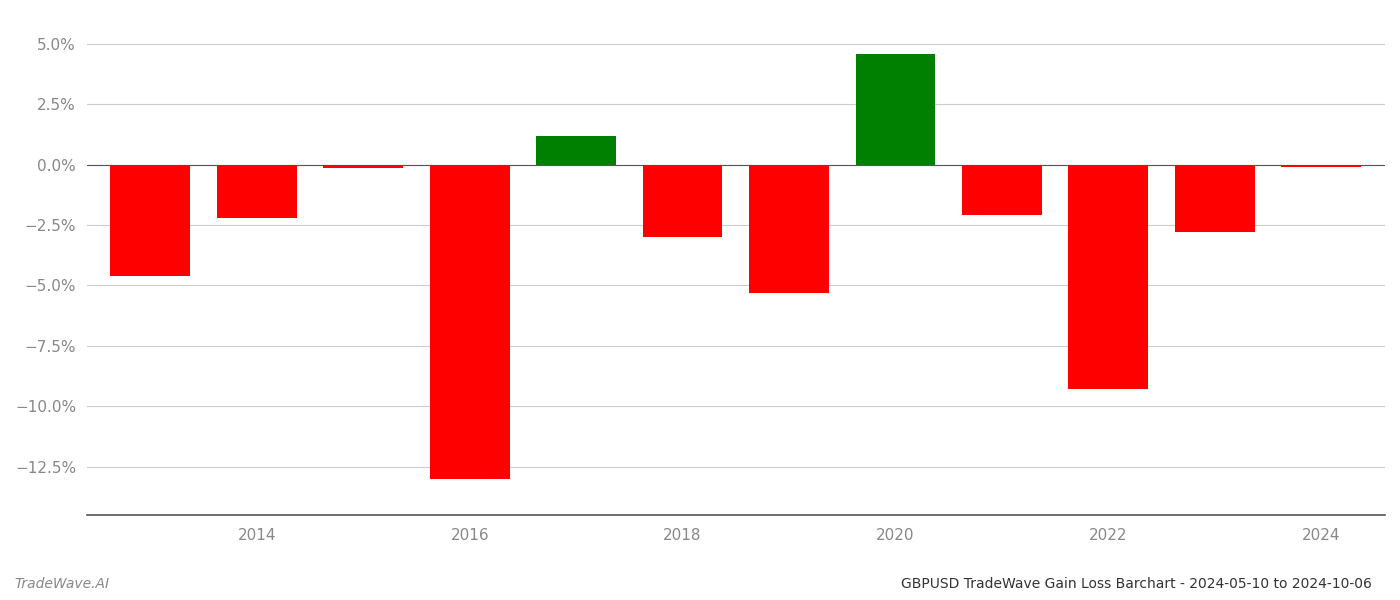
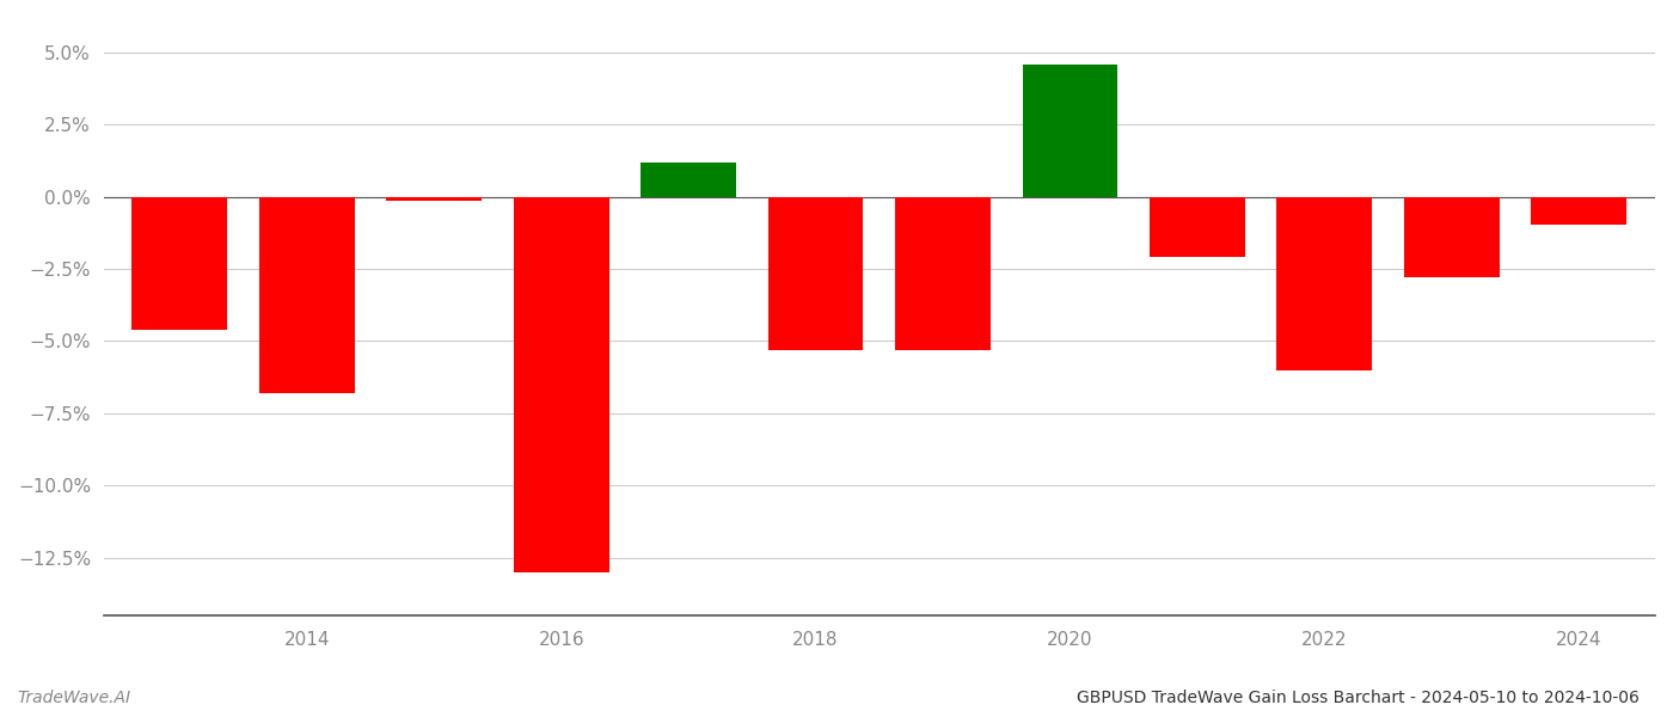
2014: -2.20% -> -6.80%
2018: -3.00% -> -5.30%
2022: -9.30% -> -6.00%
2024: -0.10% -> -0.95%
